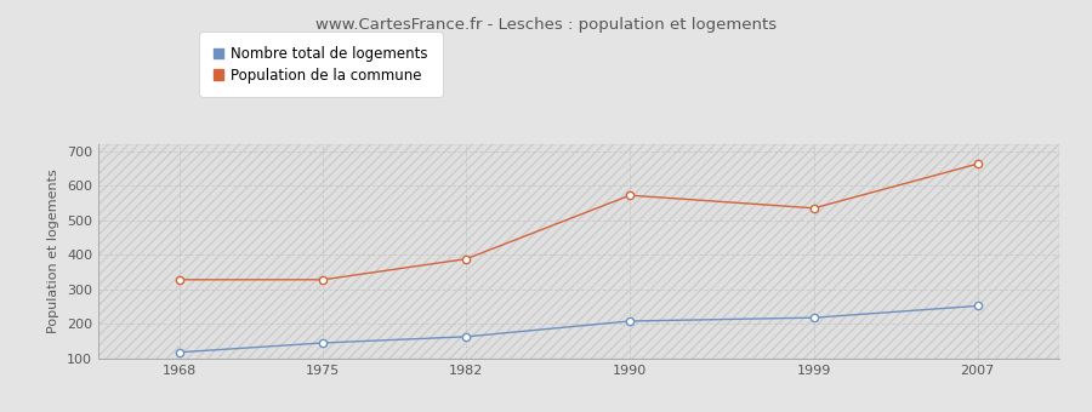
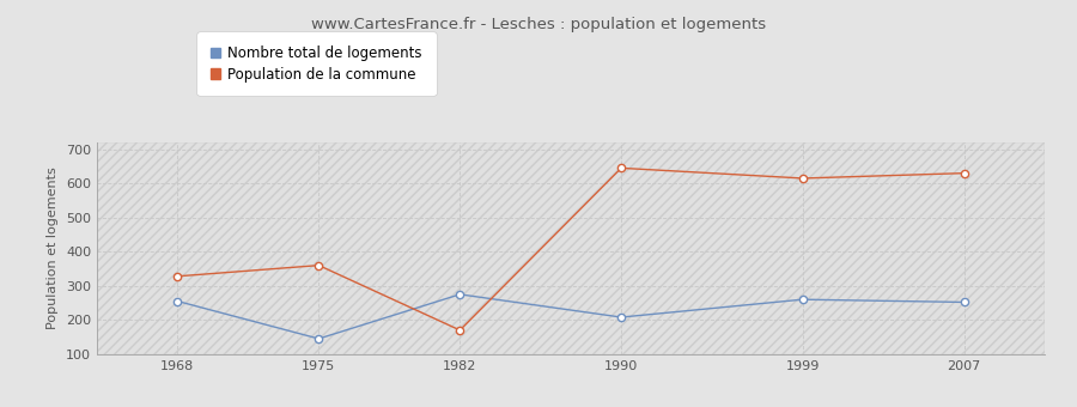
Nombre total de logements/1968: 118 -> 255
Population de la commune/1975: 328 -> 360
Nombre total de logements/1982: 163 -> 275
Population de la commune/1982: 388 -> 170
Population de la commune/1990: 572 -> 645
Nombre total de logements/1999: 218 -> 260
Population de la commune/1999: 535 -> 615
Population de la commune/2007: 663 -> 630
